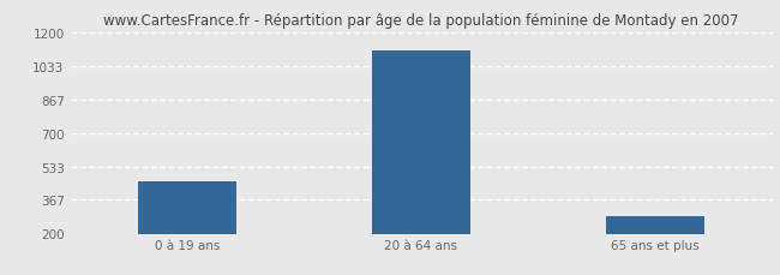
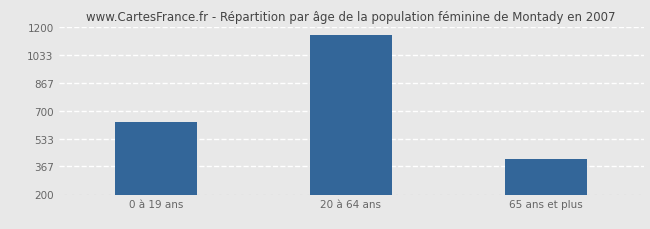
0 à 19 ans: 460 -> 630
20 à 64 ans: 1110 -> 1150
65 ans et plus: 280 -> 410
